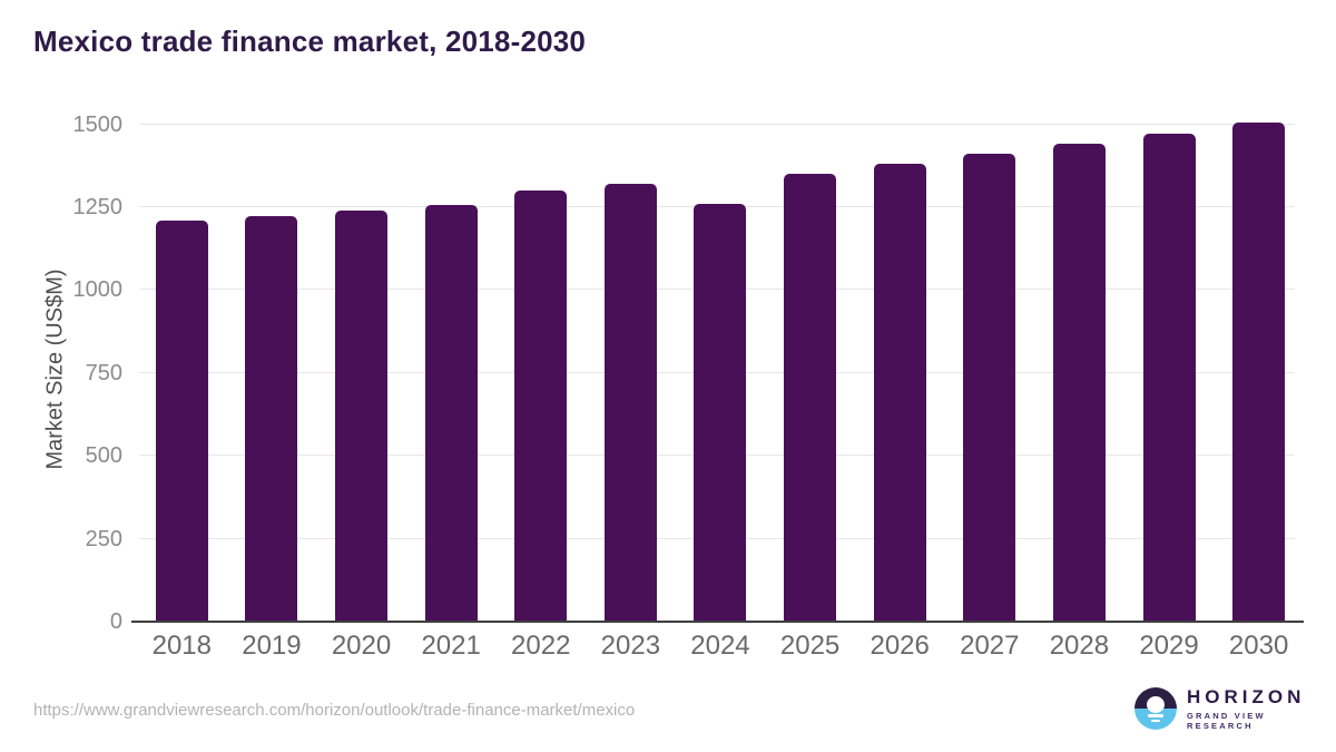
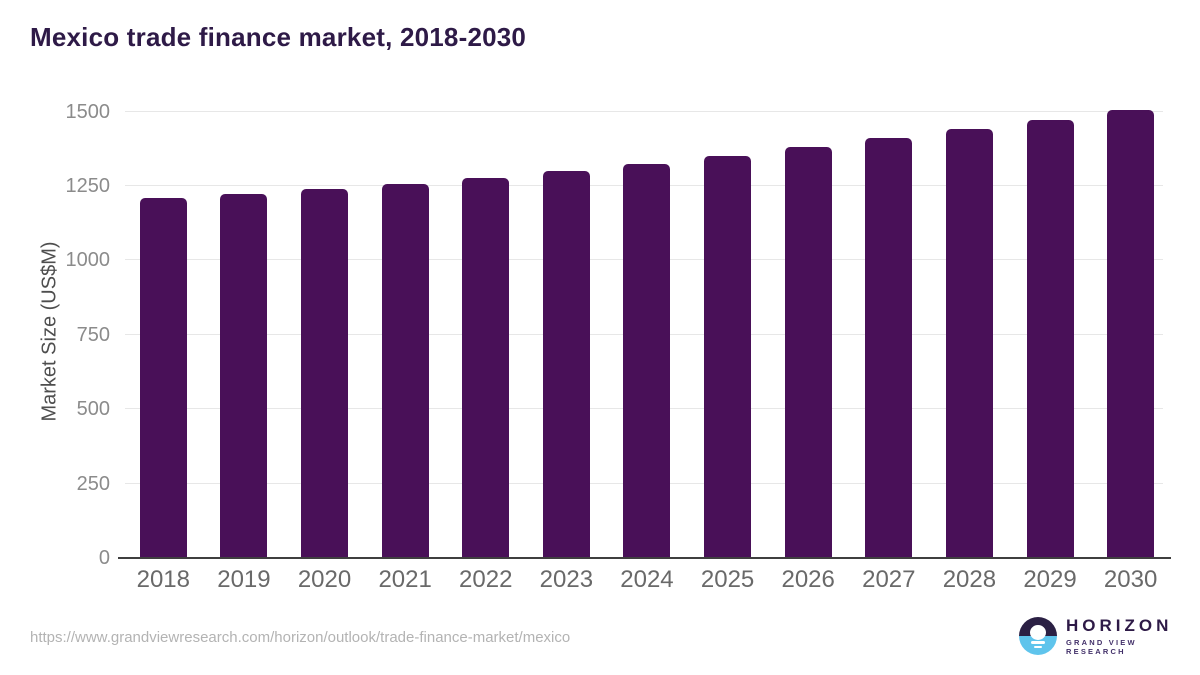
2022: 1300 -> 1280
2023: 1320 -> 1300
2024: 1260 -> 1320
